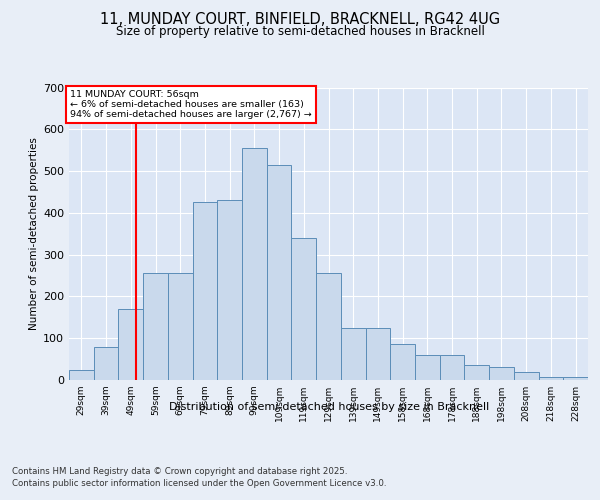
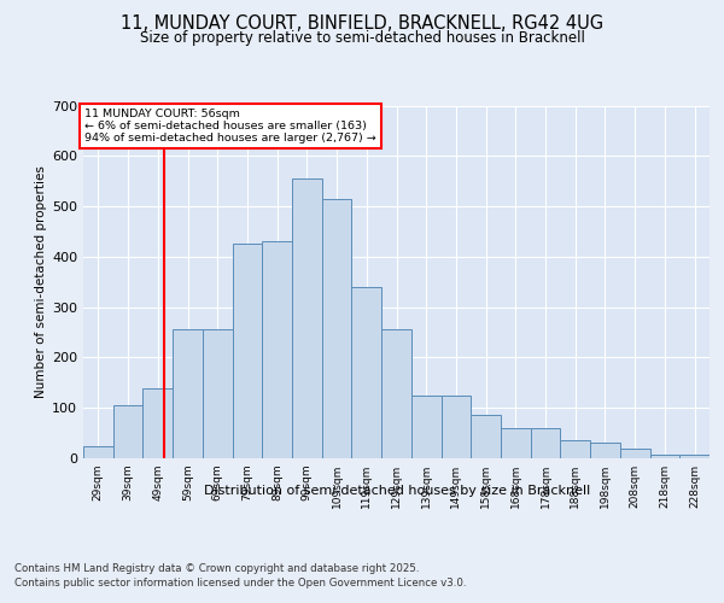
39sqm: 80 -> 105
49sqm: 170 -> 140
